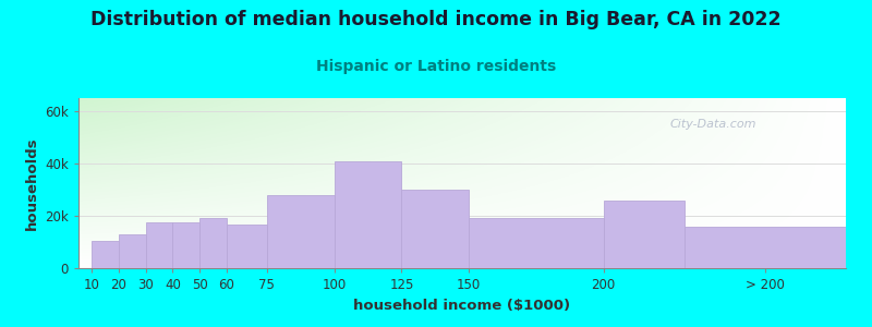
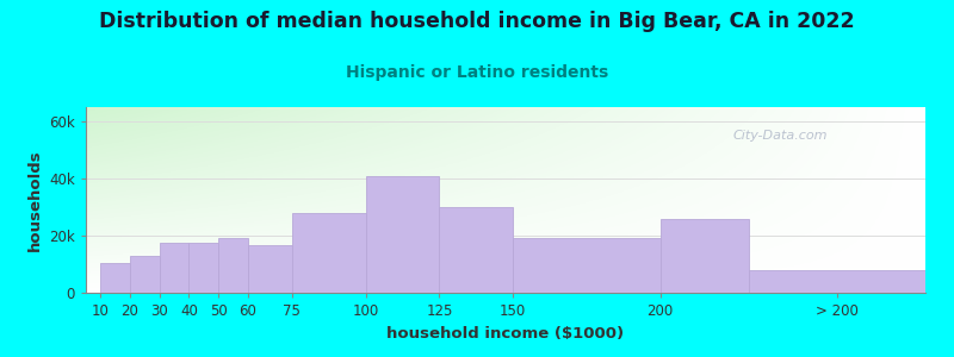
> 200: 16.0k -> 8.0k
